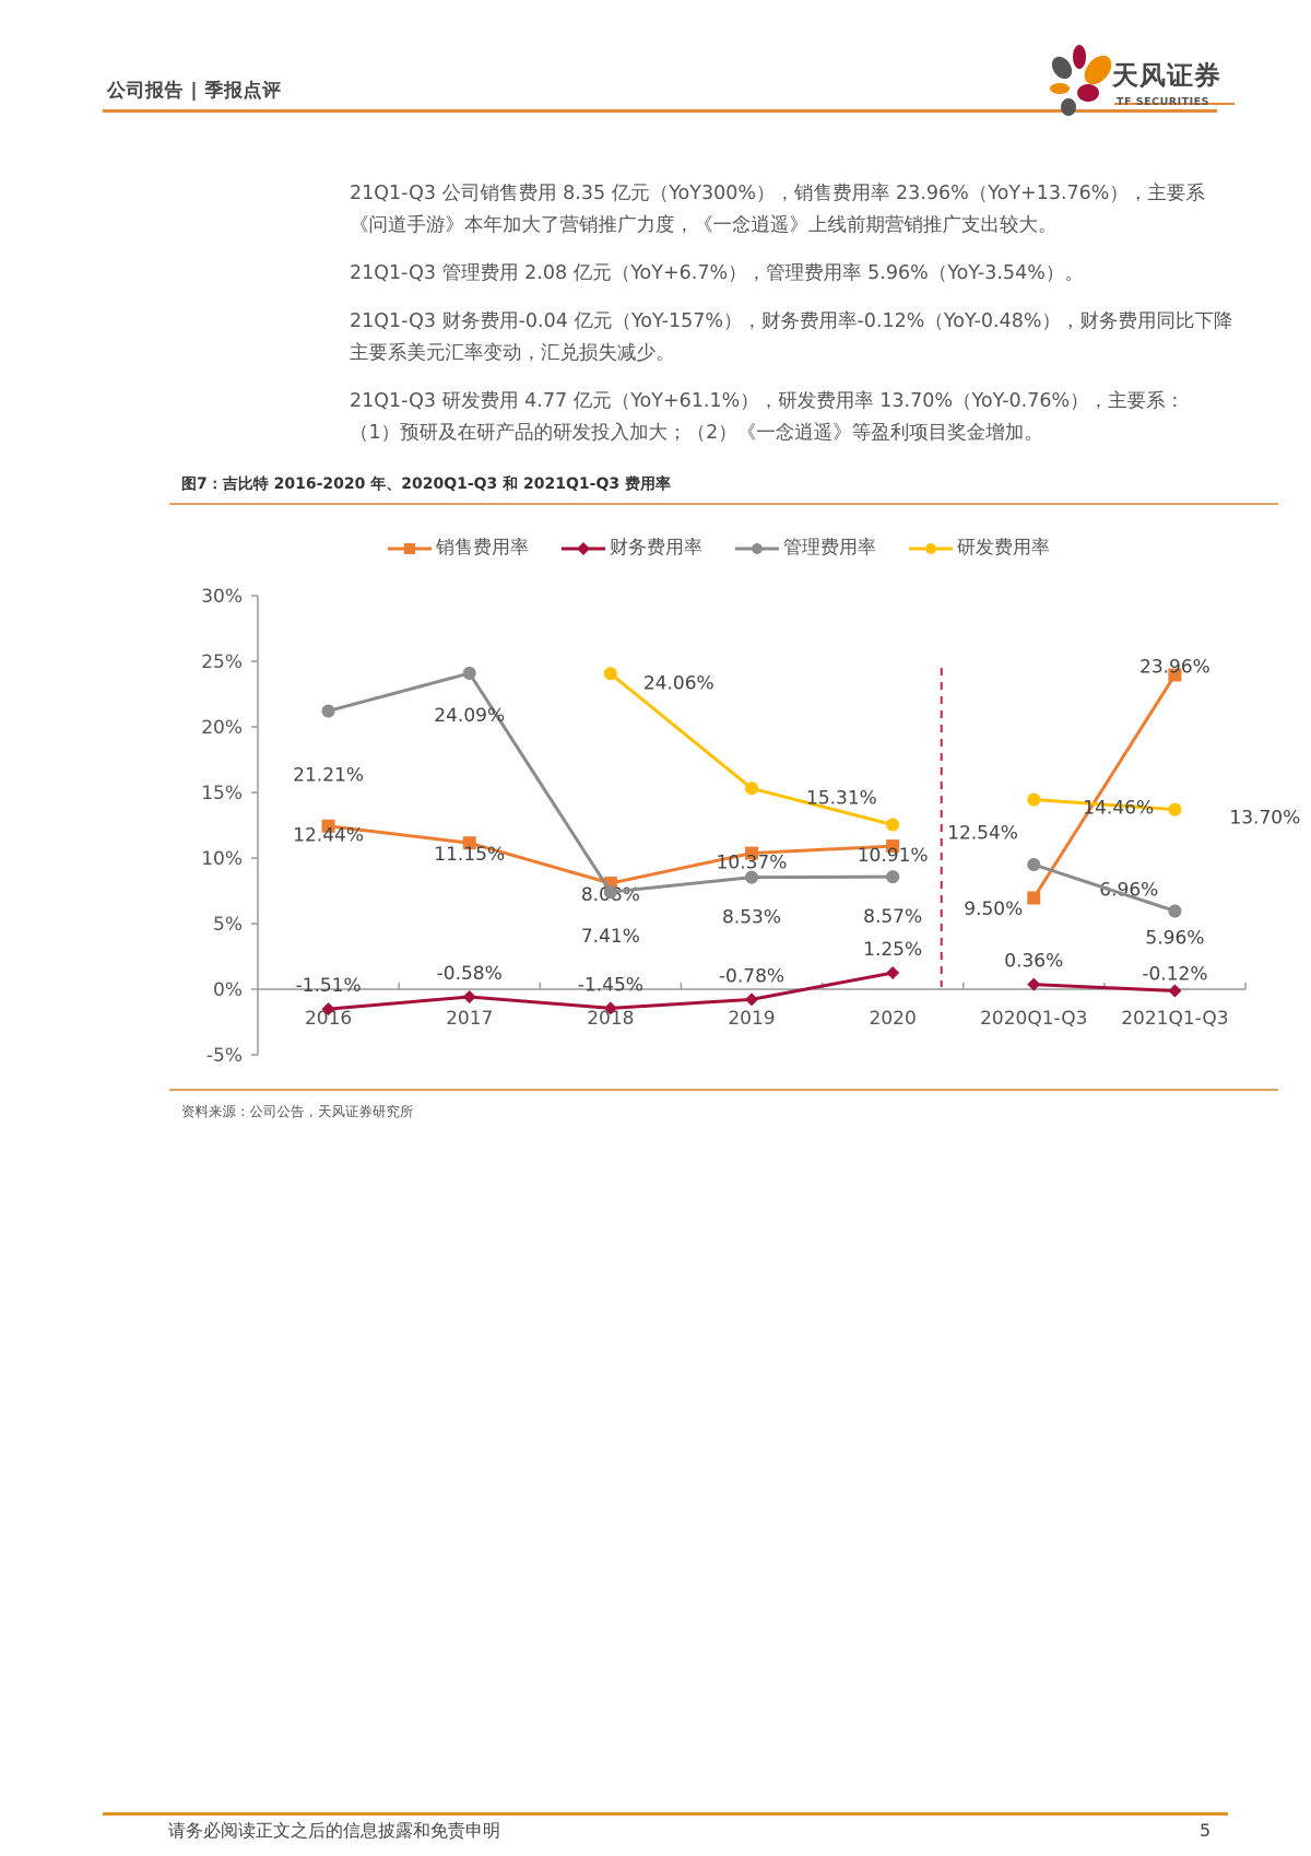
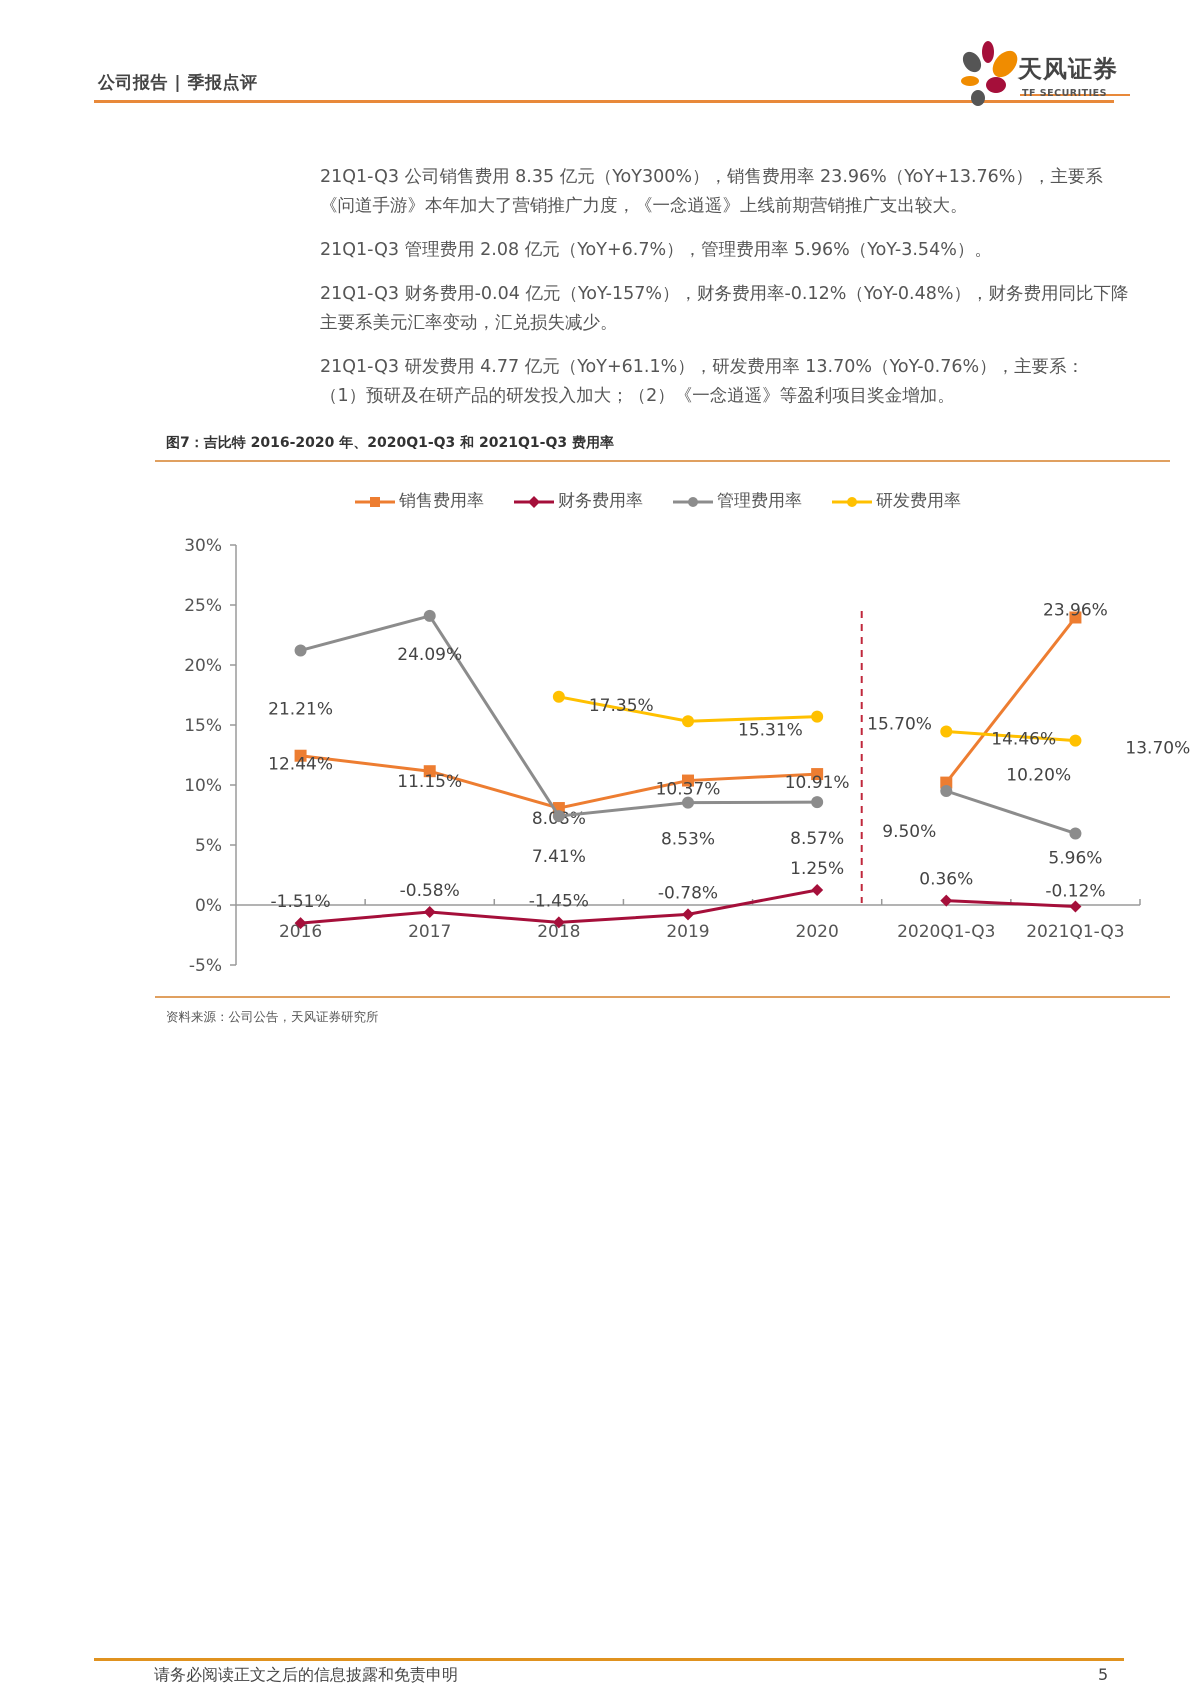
研发费用率/2018: 24.06% -> 17.35%
研发费用率/2020: 12.54% -> 15.70%
销售费用率/2020Q1-Q3: 6.96% -> 10.20%
